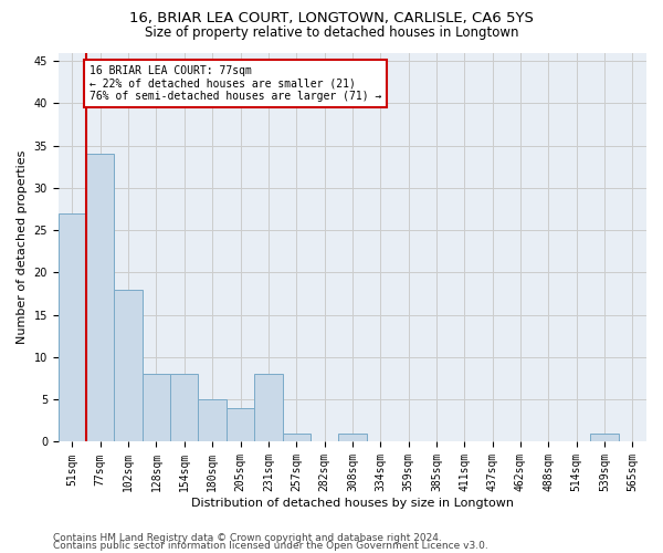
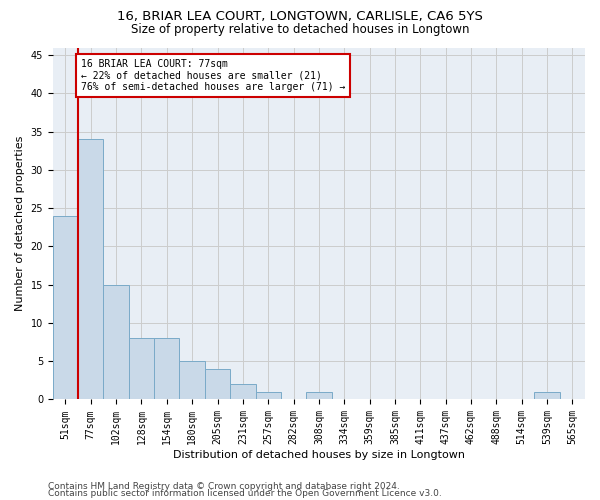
51sqm: 27 -> 24
102sqm: 18 -> 15
231sqm: 8 -> 2
